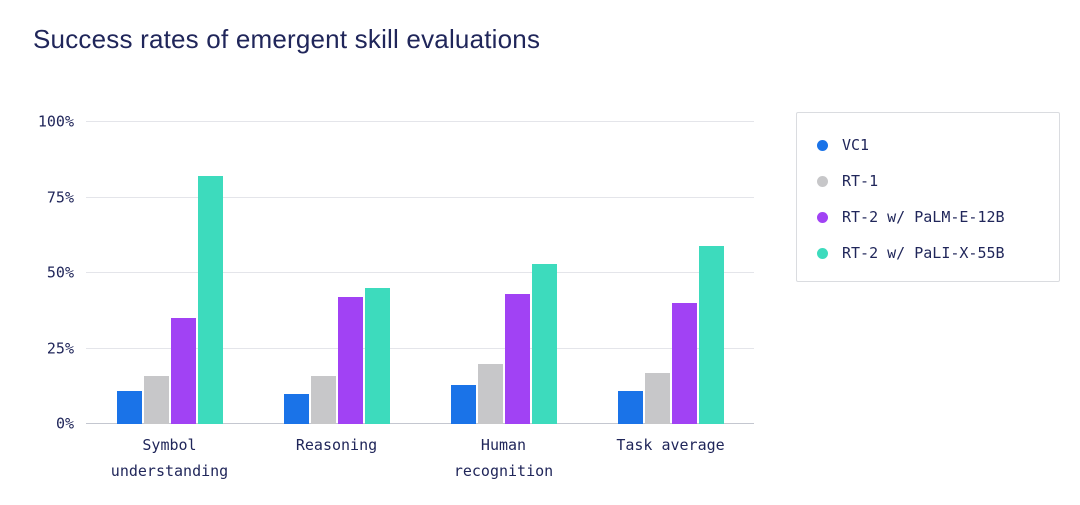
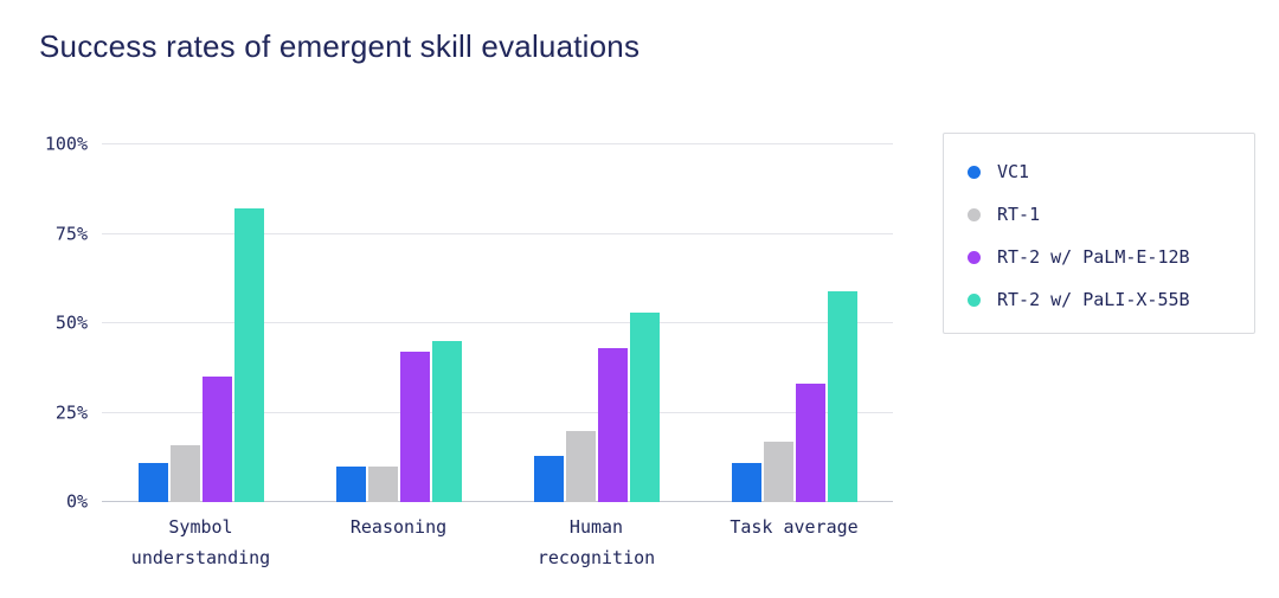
RT-1/Reasoning: 16% -> 10%
RT-2 w/ PaLM-E-12B/Task average: 40% -> 33%
